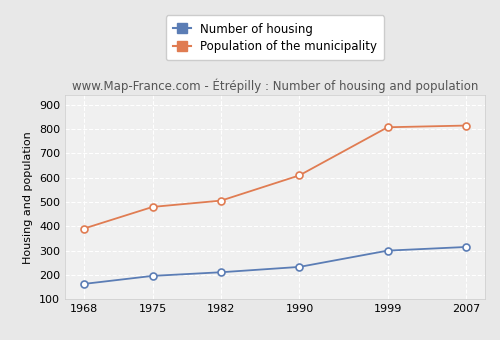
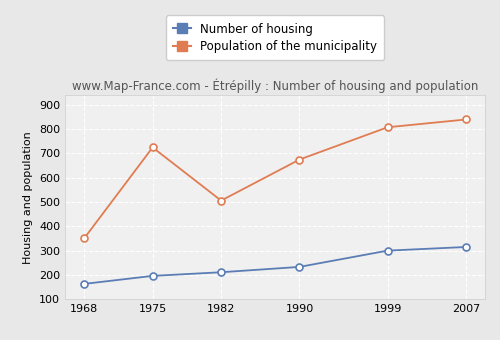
Population of the municipality/1968: 391 -> 350
Population of the municipality/1975: 480 -> 725
Population of the municipality/1990: 610 -> 675
Population of the municipality/2007: 815 -> 840
